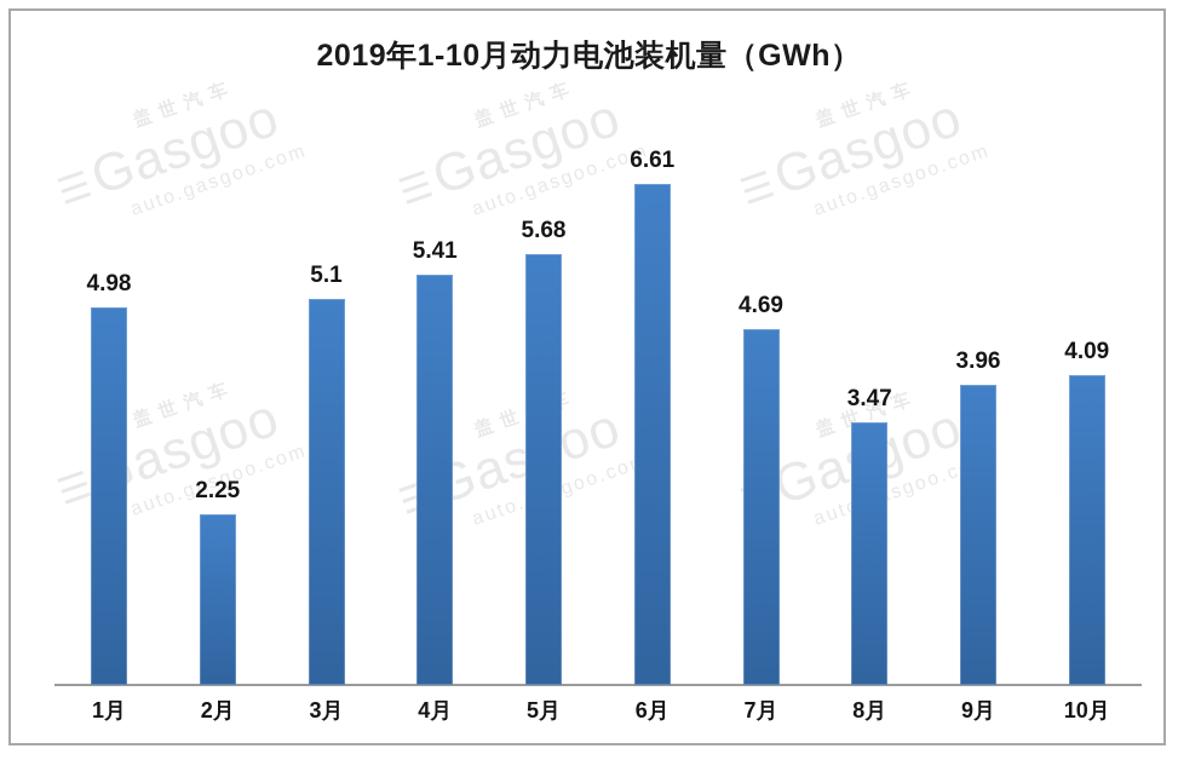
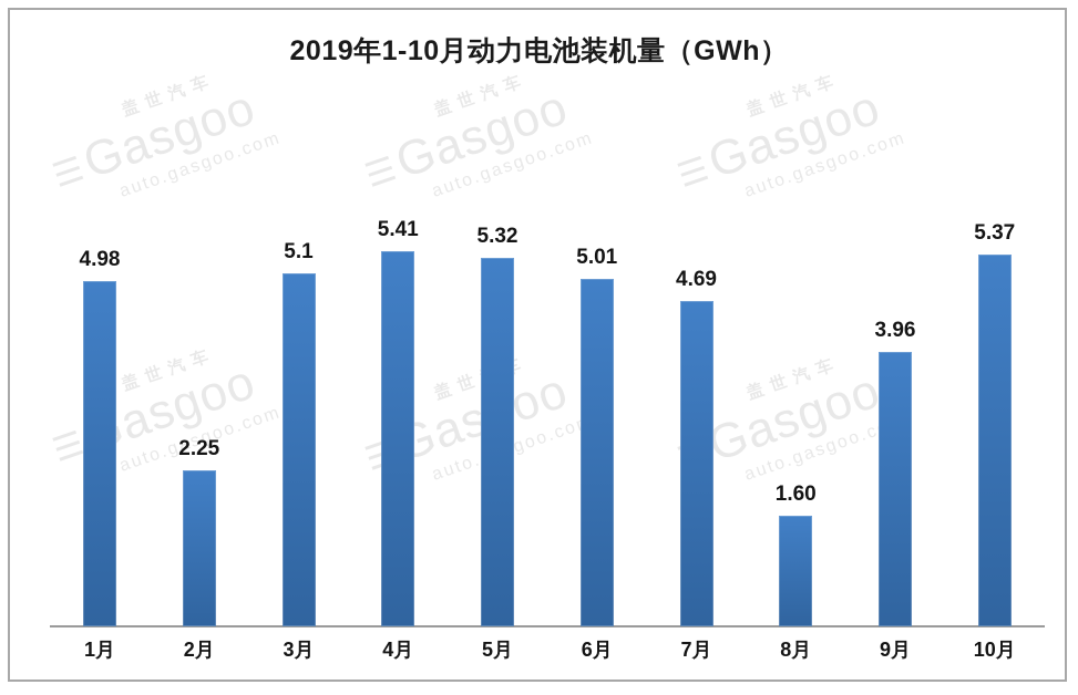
5月: 5.68 -> 5.32
6月: 6.61 -> 5.01
8月: 3.47 -> 1.60
10月: 4.09 -> 5.37
